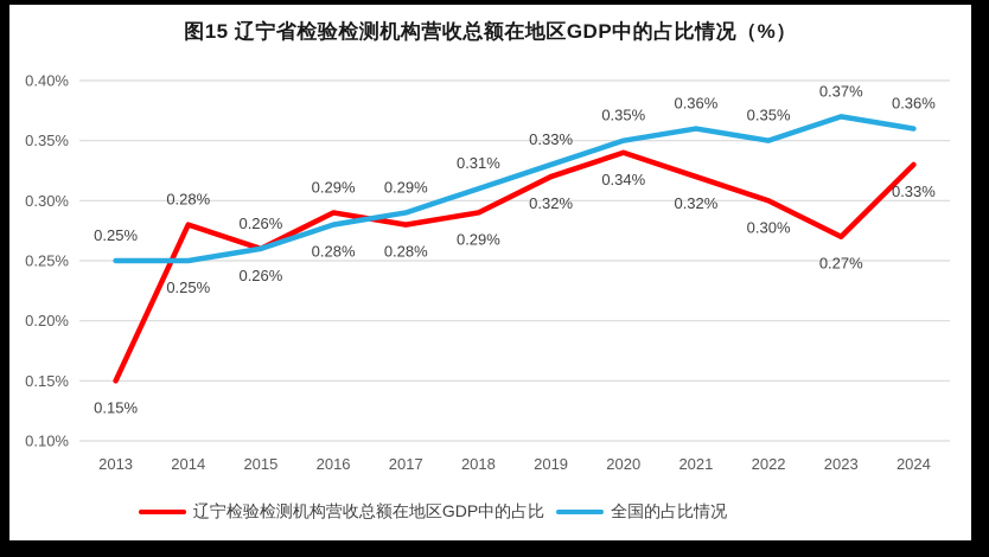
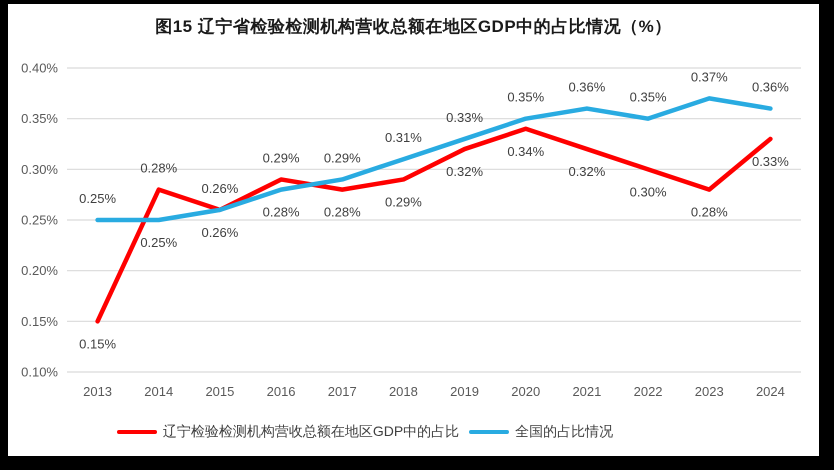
辽宁检验检测机构营收总额在地区GDP中的占比/2023: 0.27% -> 0.28%
